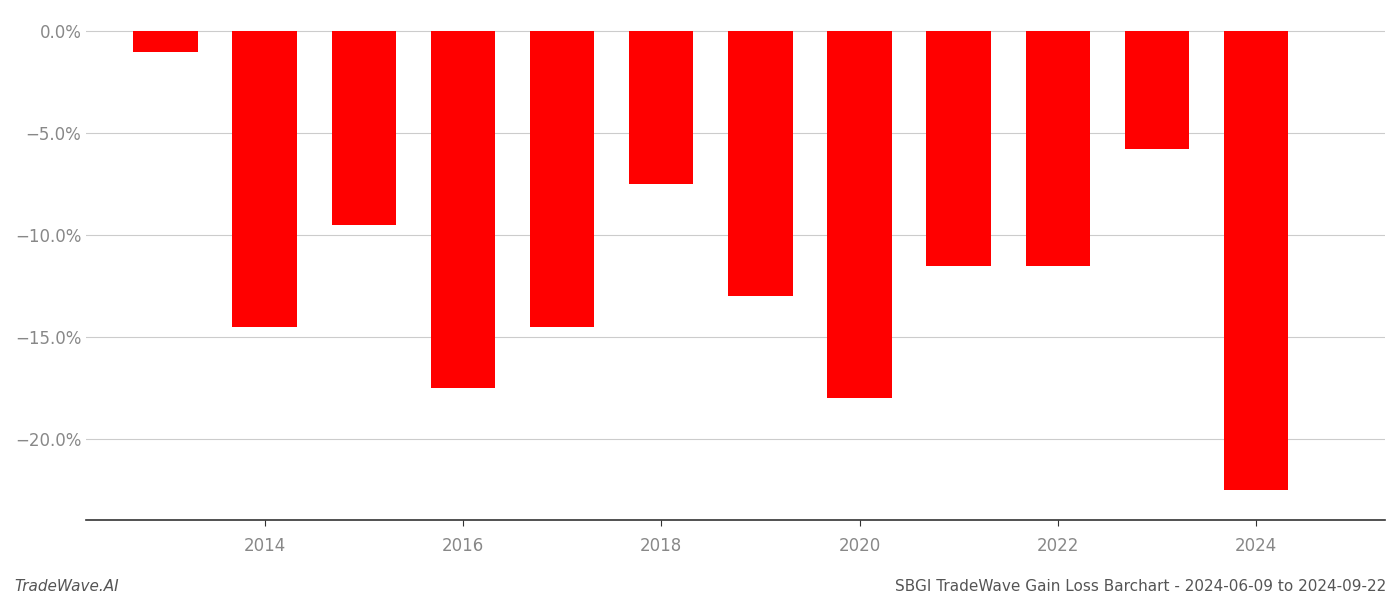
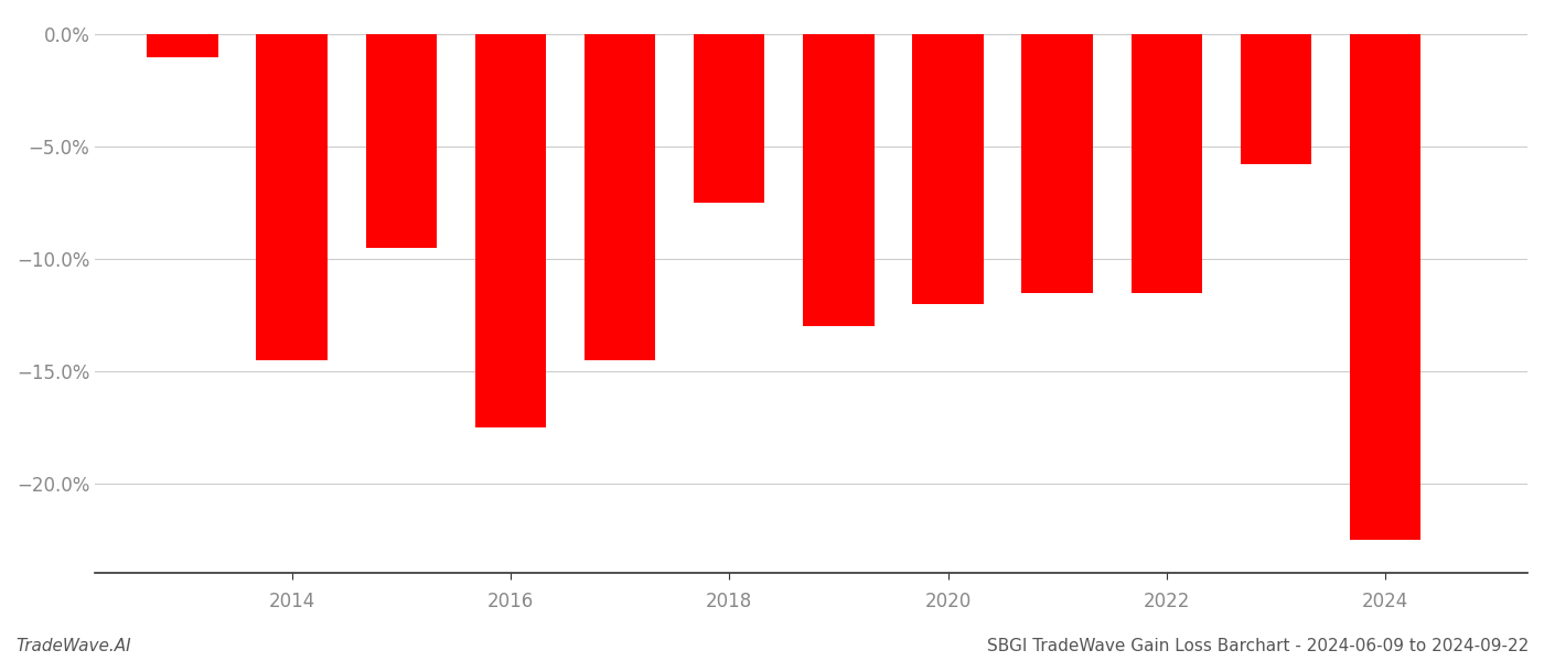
2020: -18.0% -> -12.0%
